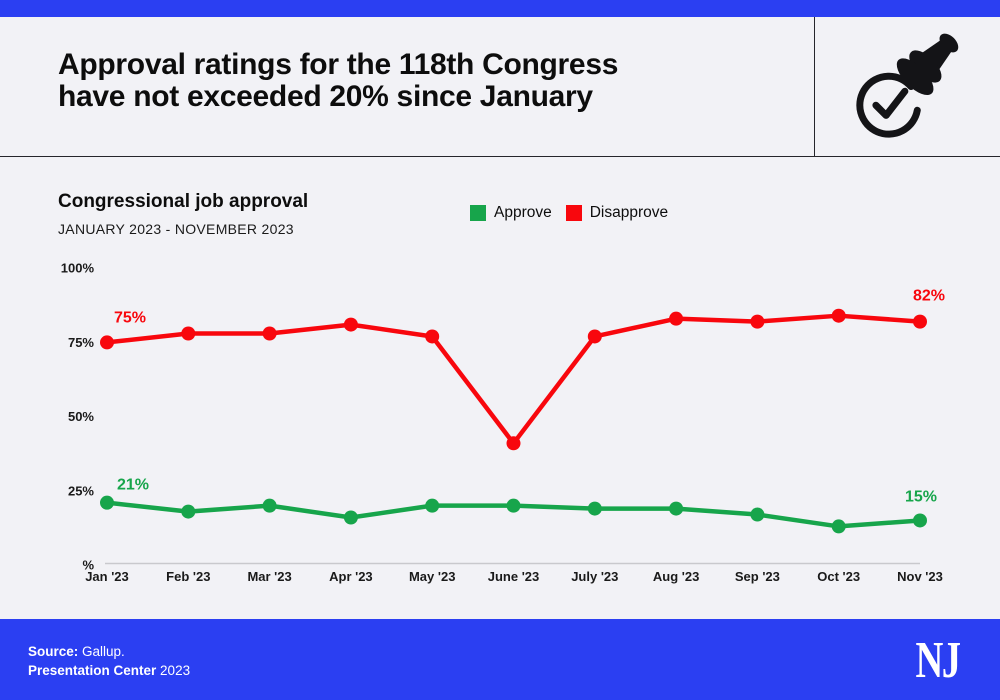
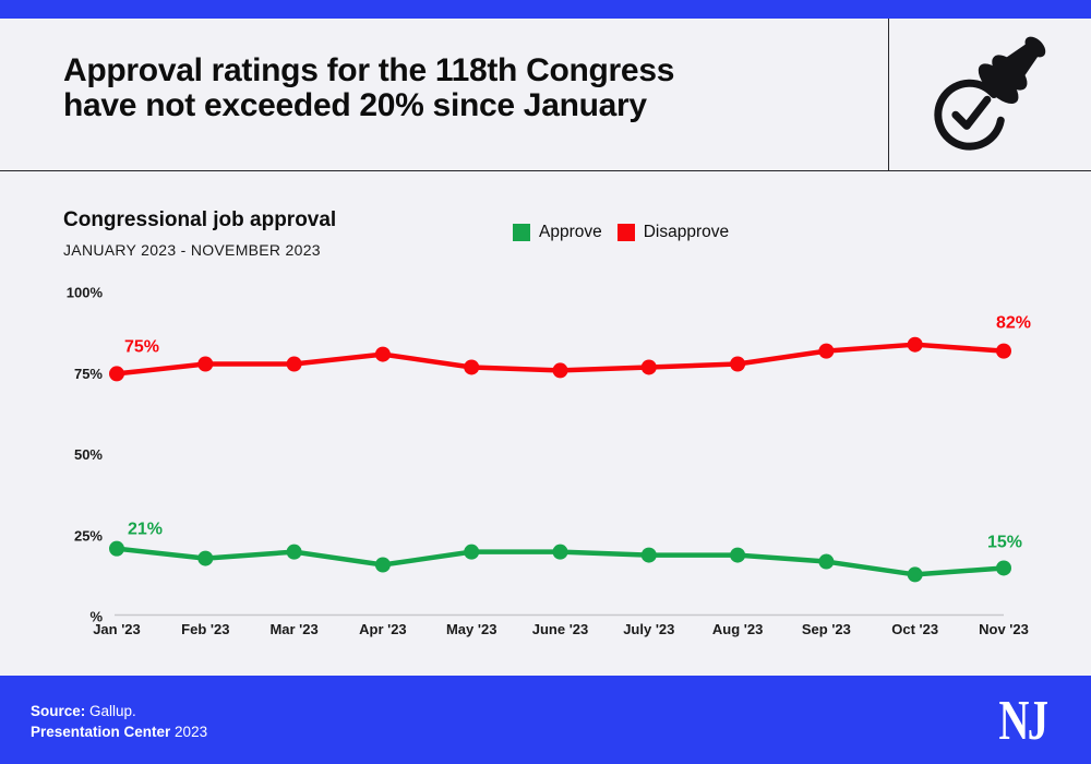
Disapprove/June '23: 41% -> 76%
Disapprove/Aug '23: 83% -> 78%
